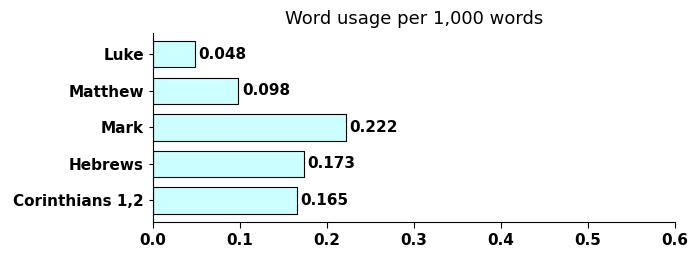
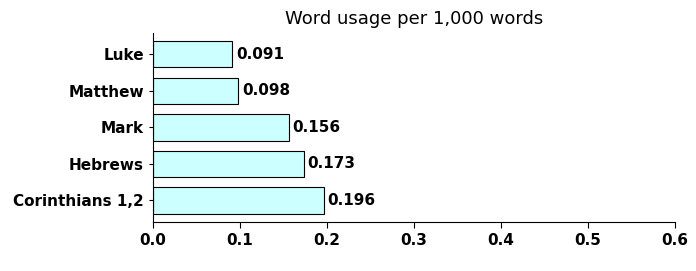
Luke: 0.048 -> 0.091
Mark: 0.222 -> 0.156
Corinthians 1,2: 0.165 -> 0.196
